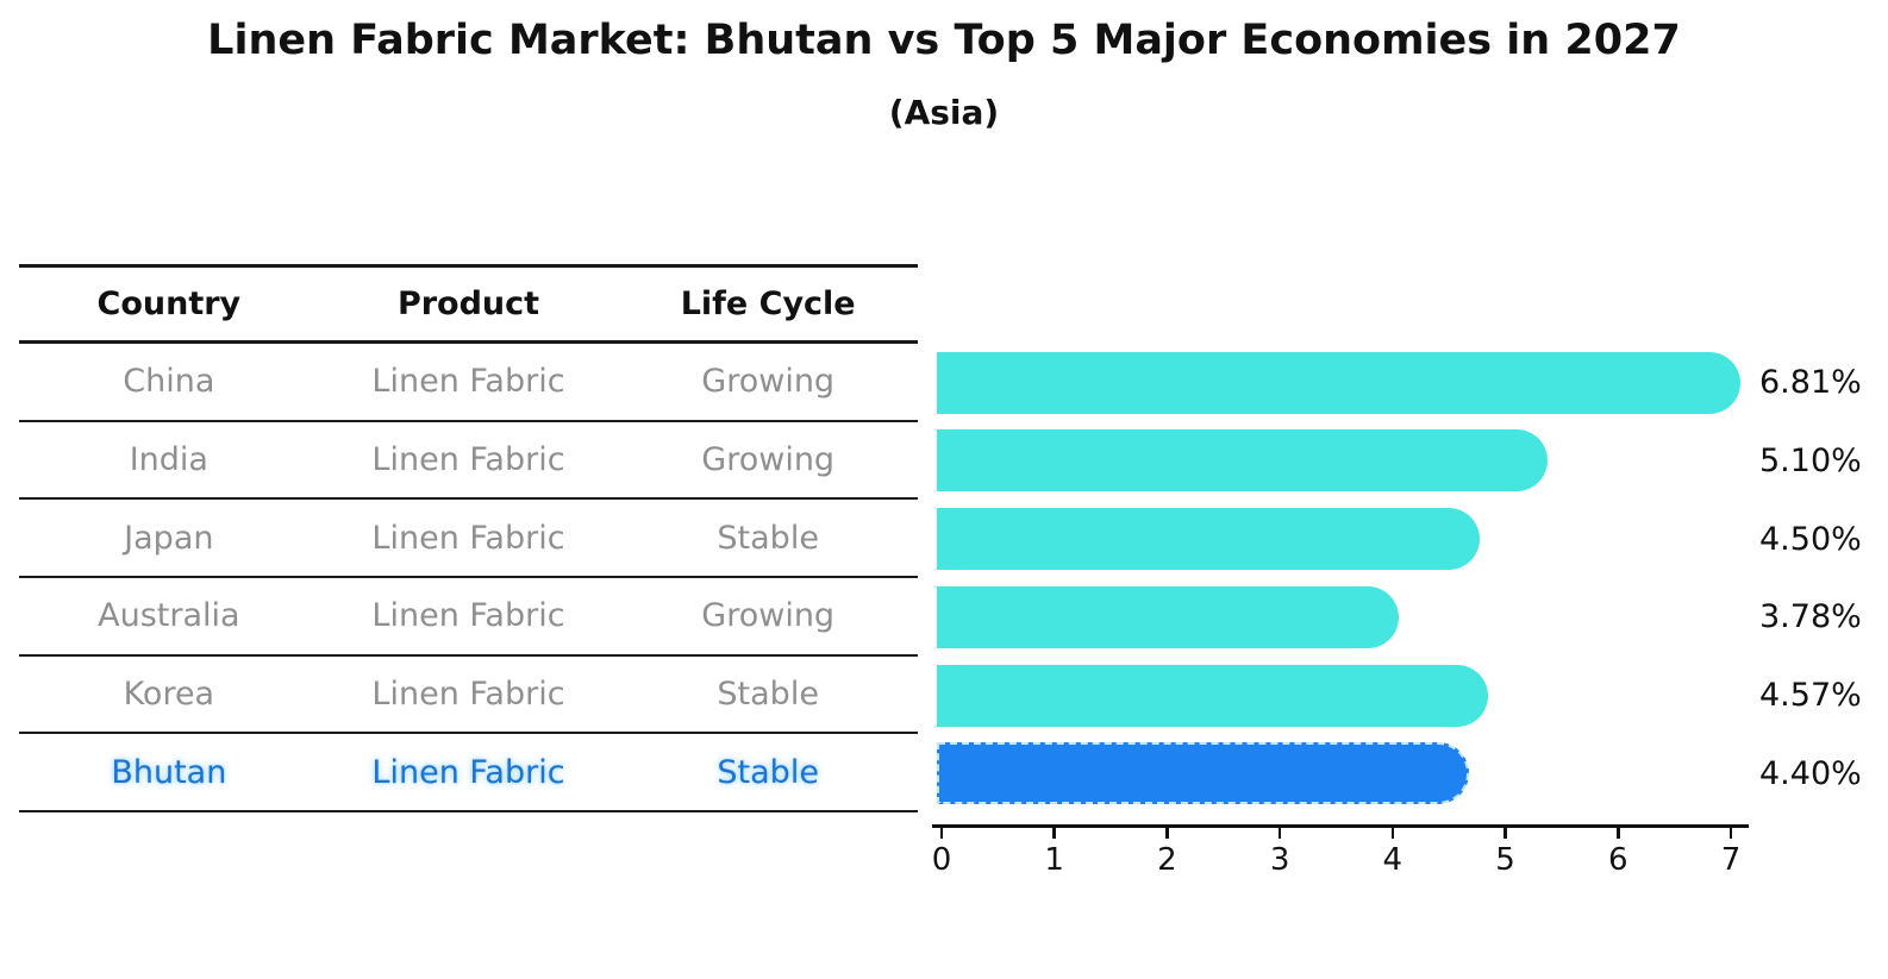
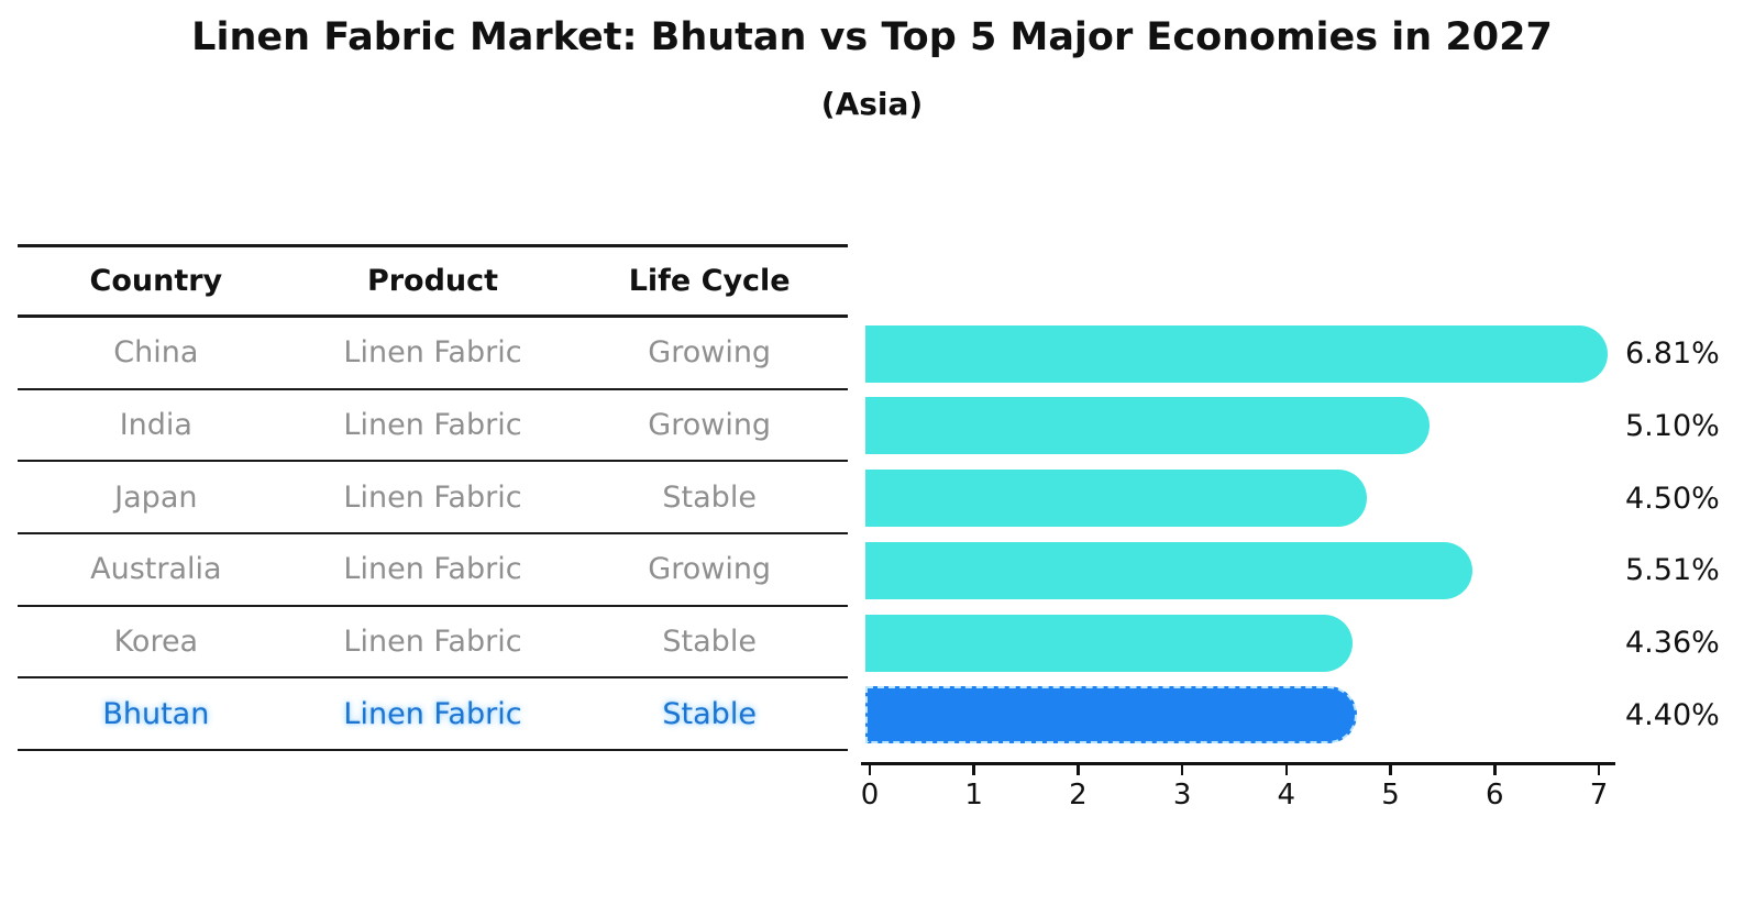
Australia: 3.78% -> 5.51%
Korea: 4.57% -> 4.36%
